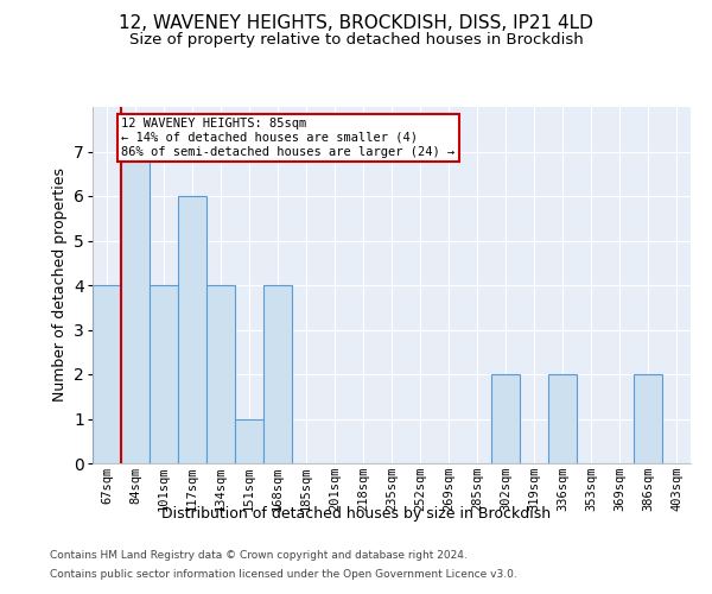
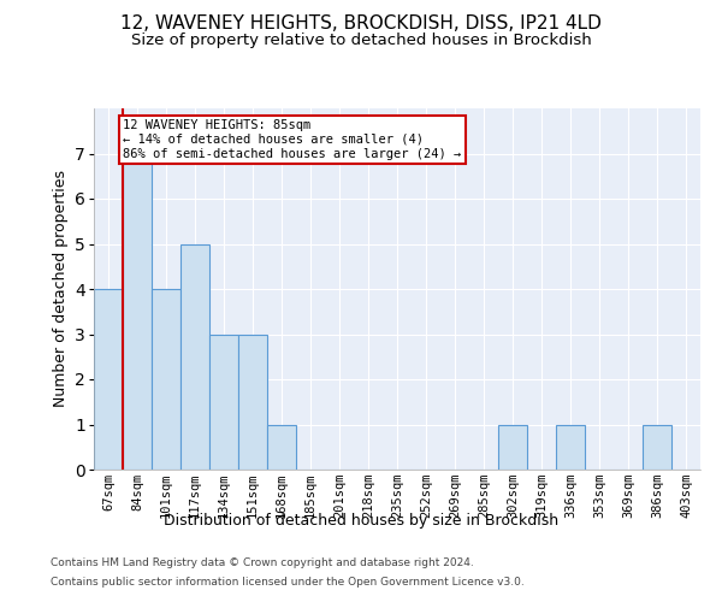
117sqm: 6 -> 5
134sqm: 4 -> 3
151sqm: 1 -> 3
168sqm: 4 -> 1
302sqm: 2 -> 1
336sqm: 2 -> 1
386sqm: 2 -> 1
